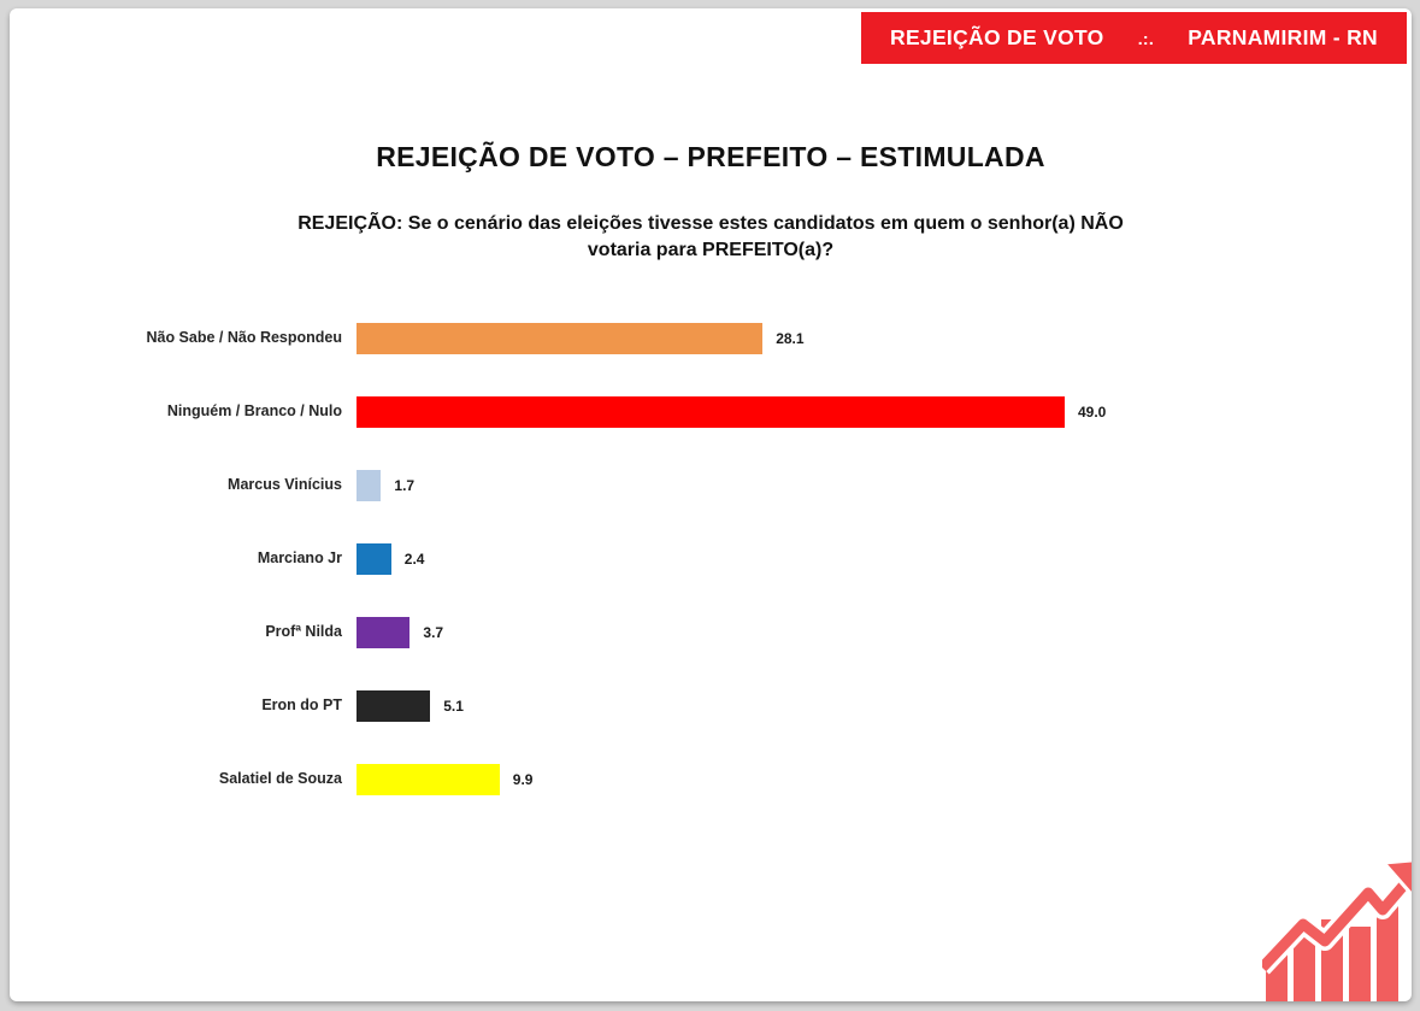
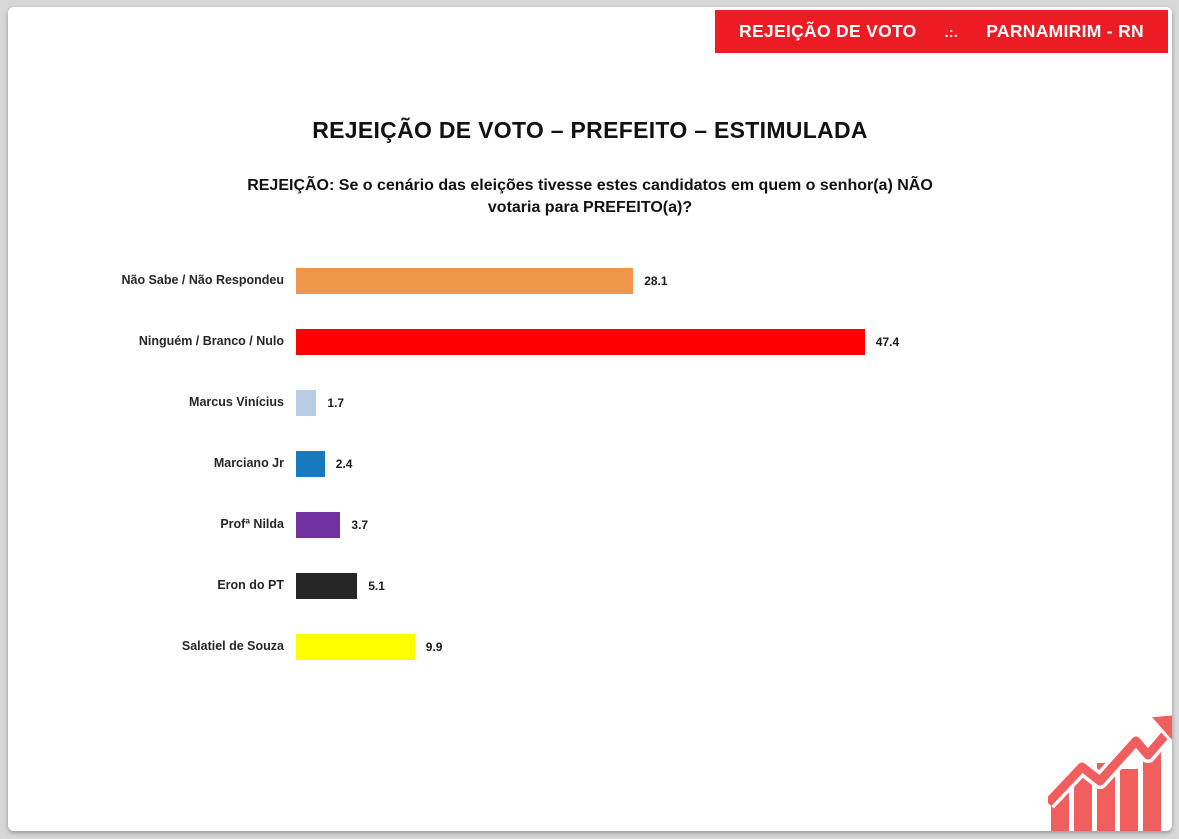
Ninguém / Branco / Nulo: 49.0 -> 47.4
